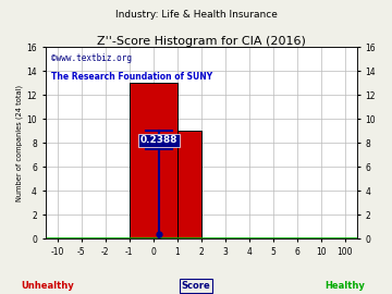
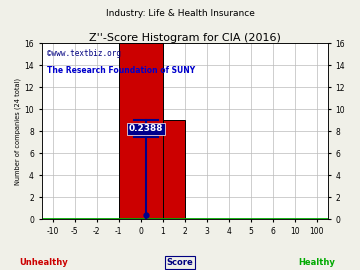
0: 13 -> 16
